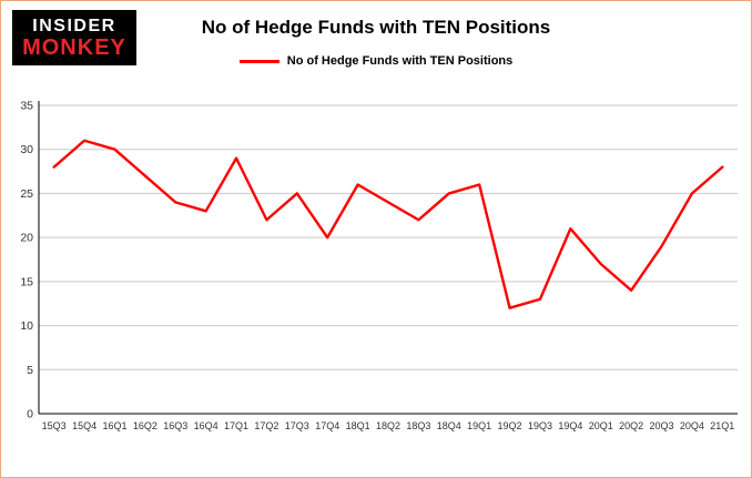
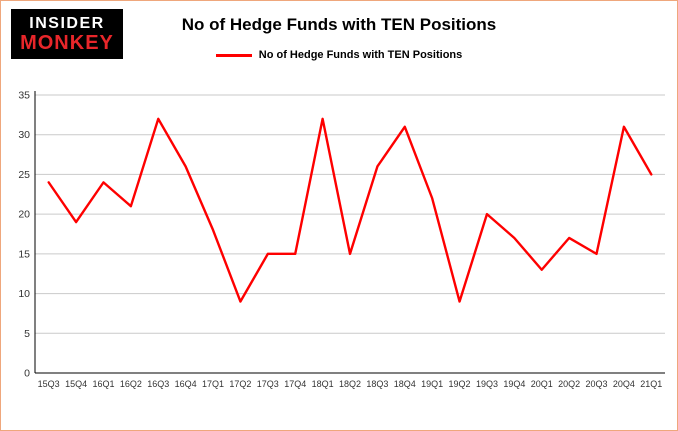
15Q3: 28 -> 24
15Q4: 31 -> 19
16Q1: 30 -> 24
16Q2: 27 -> 21
16Q3: 24 -> 32
16Q4: 23 -> 26
17Q1: 29 -> 18
17Q2: 22 -> 9
17Q3: 25 -> 15
17Q4: 20 -> 15
18Q1: 26 -> 32
18Q2: 24 -> 15
18Q3: 22 -> 26
18Q4: 25 -> 31
19Q1: 26 -> 22
19Q2: 12 -> 9
19Q3: 13 -> 20
19Q4: 21 -> 17
20Q1: 17 -> 13
20Q2: 14 -> 17
20Q3: 19 -> 15
20Q4: 25 -> 31
21Q1: 28 -> 25
